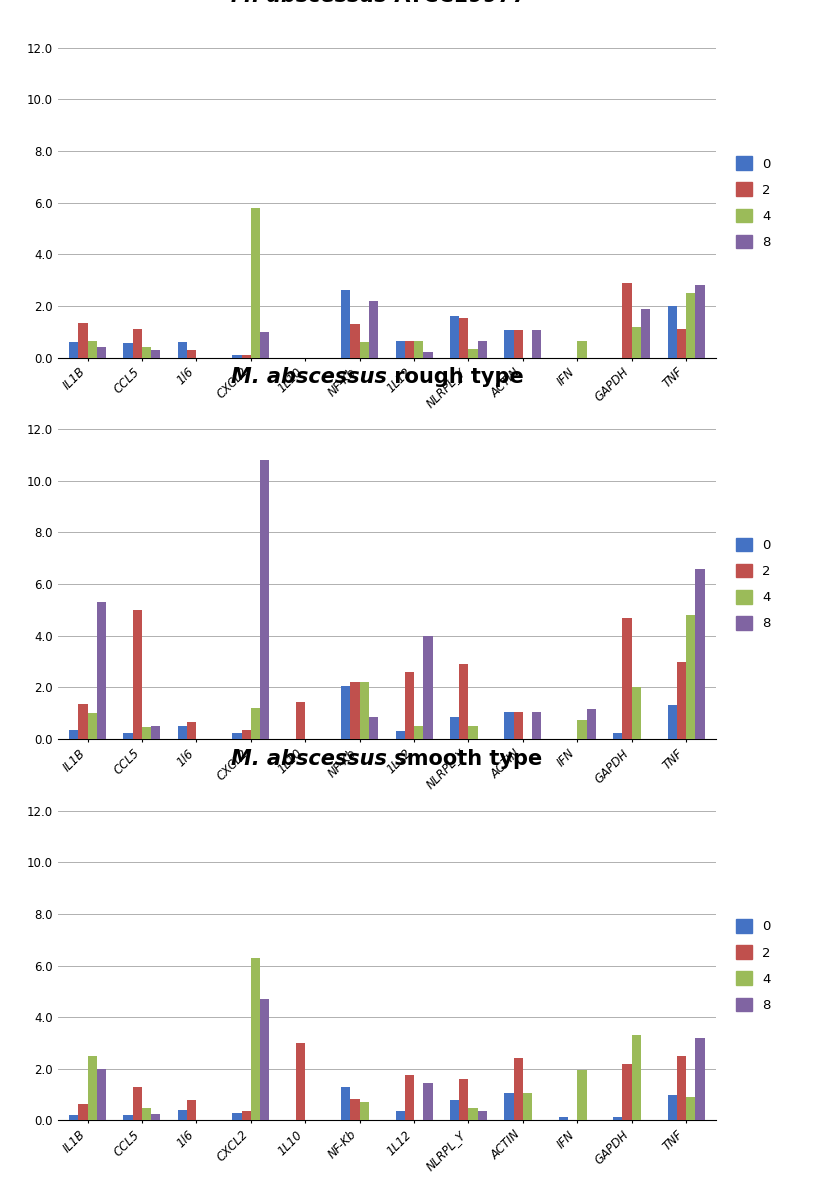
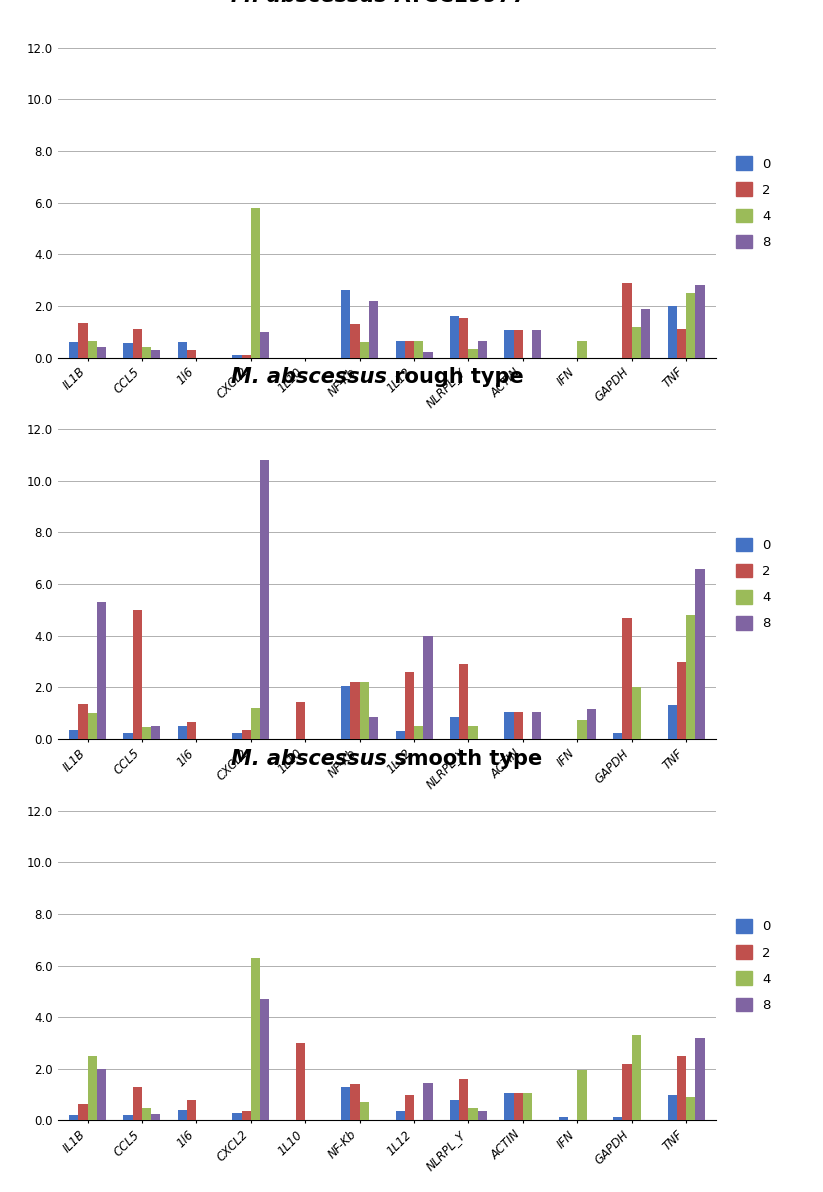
2/NF-Kb: 0.85 -> 1.40
2/1L12: 1.75 -> 1.00
2/ACTIN: 2.40 -> 1.05
